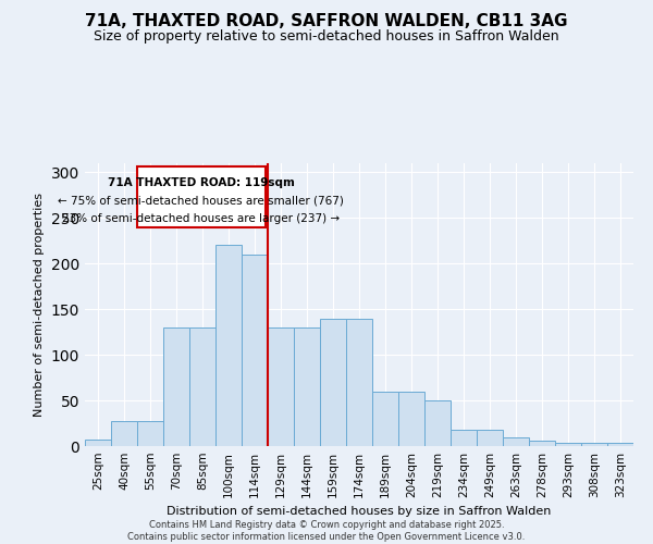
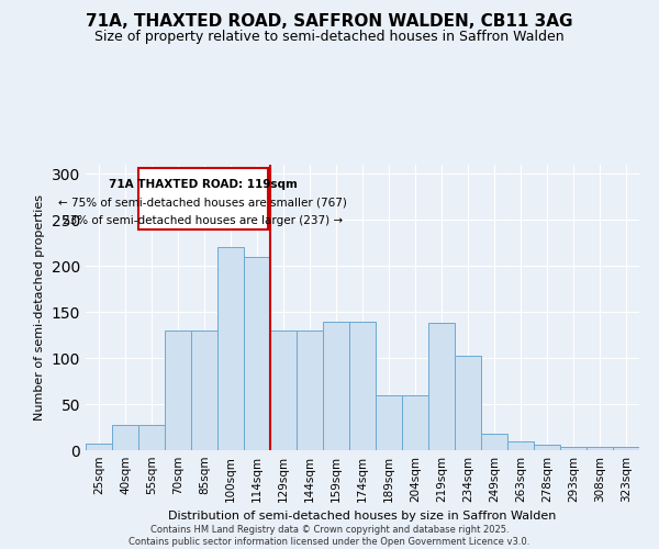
219sqm: 50 -> 138
234sqm: 18 -> 102
